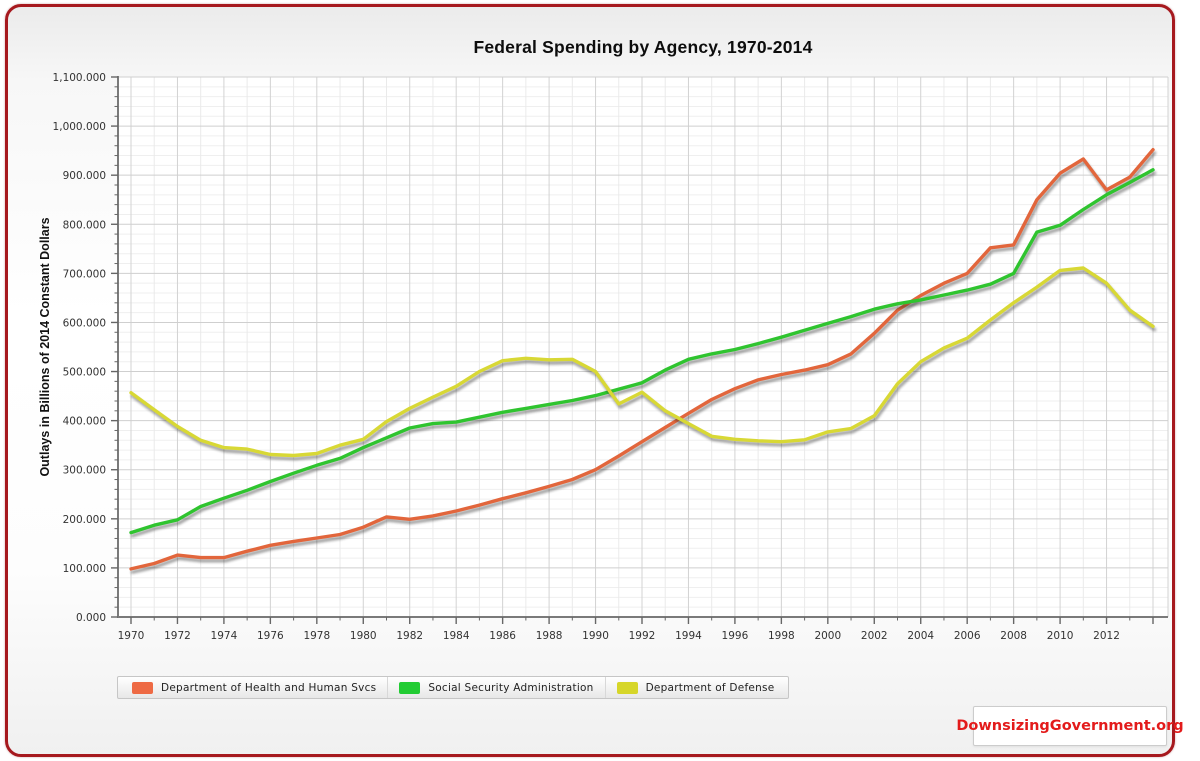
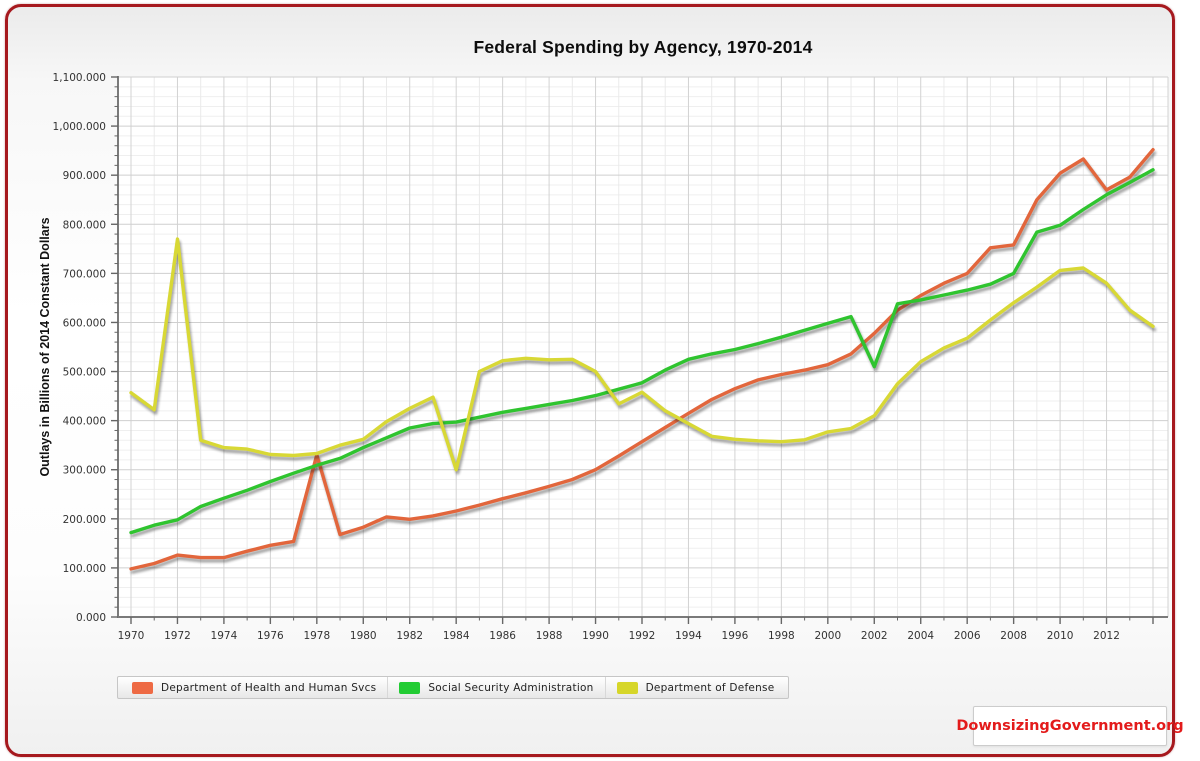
Department of Defense/1972: 390 -> 770
Department of Health and Human Svcs/1978: 160 -> 330
Department of Defense/1984: 470 -> 300
Social Security Administration/2002: 630 -> 510
